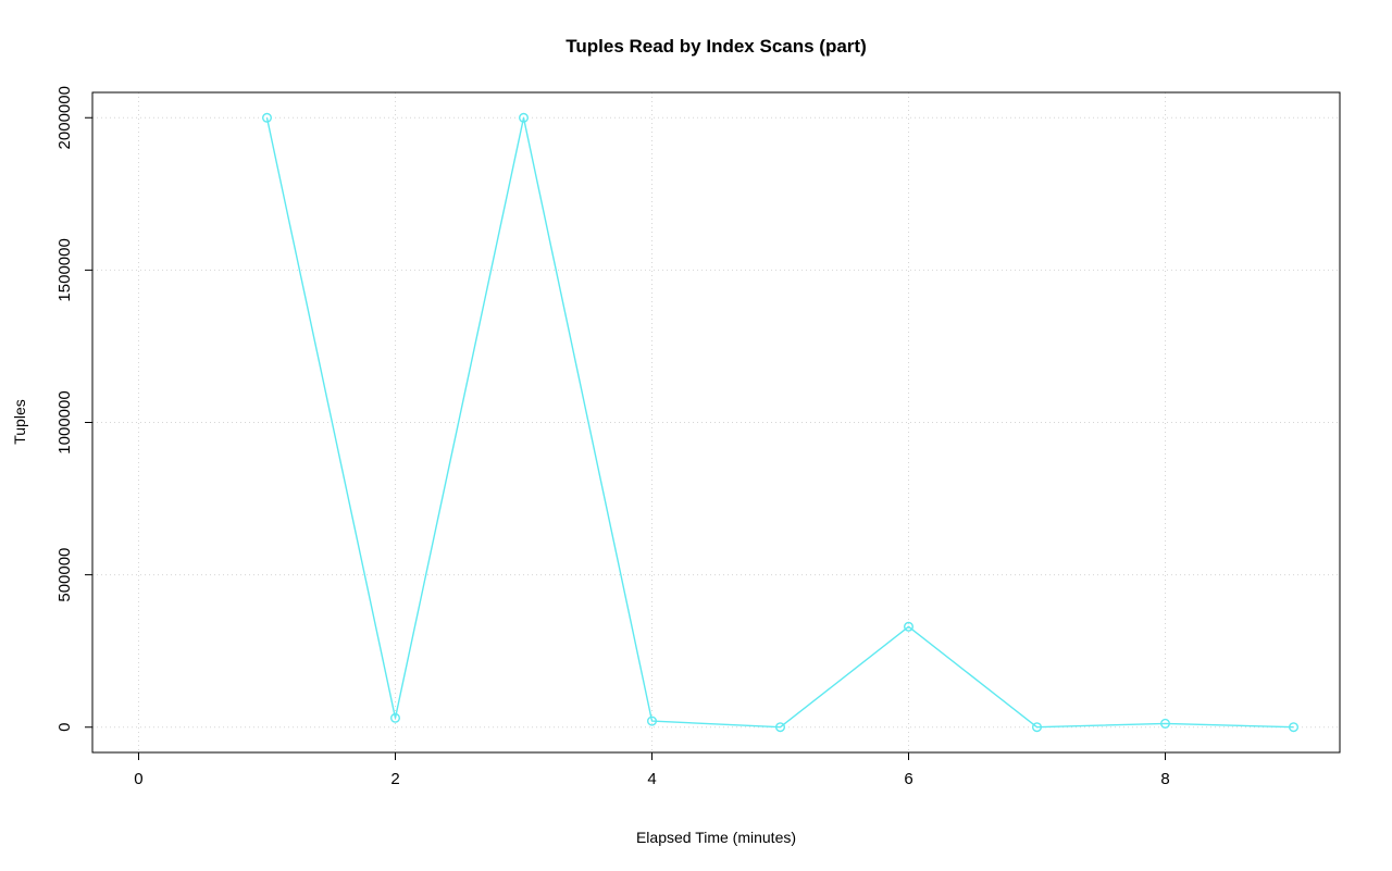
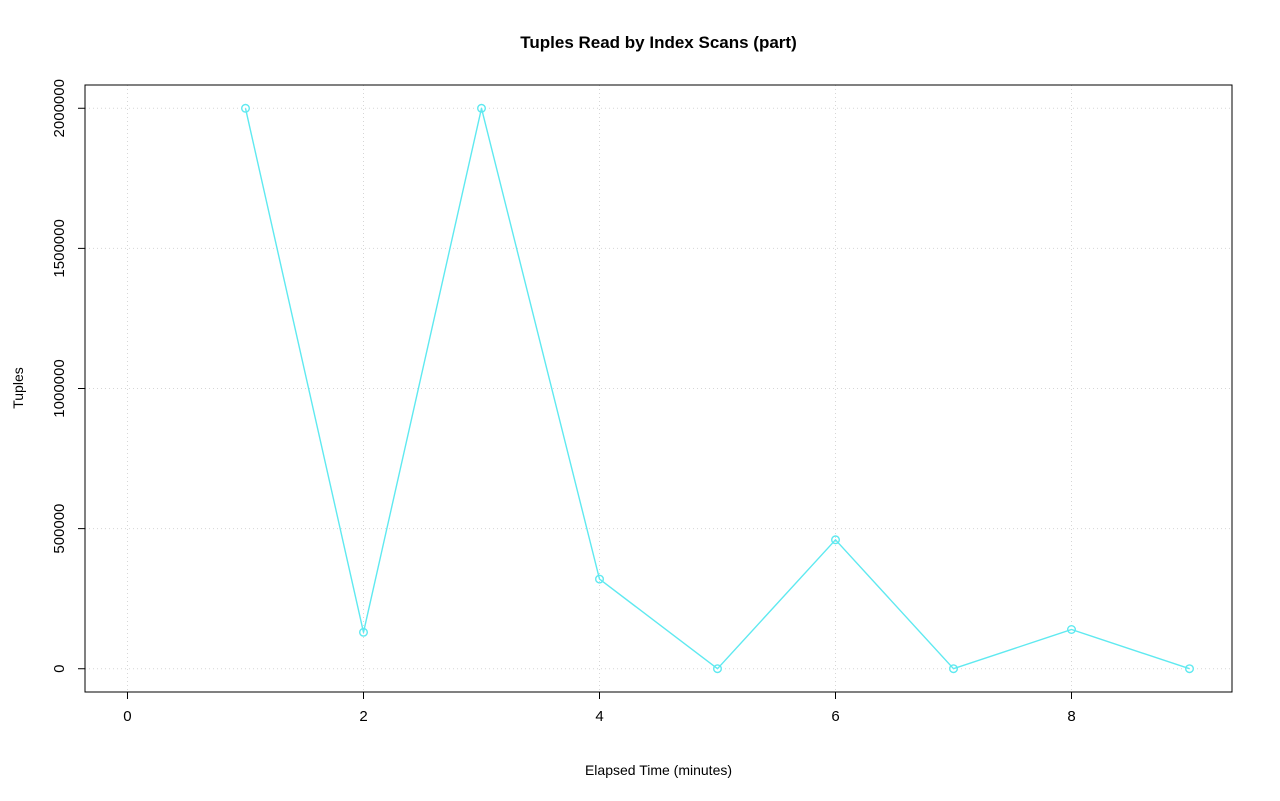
2: 30000 -> 130000
4: 20000 -> 320000
6: 330000 -> 460000
8: 10000 -> 140000
